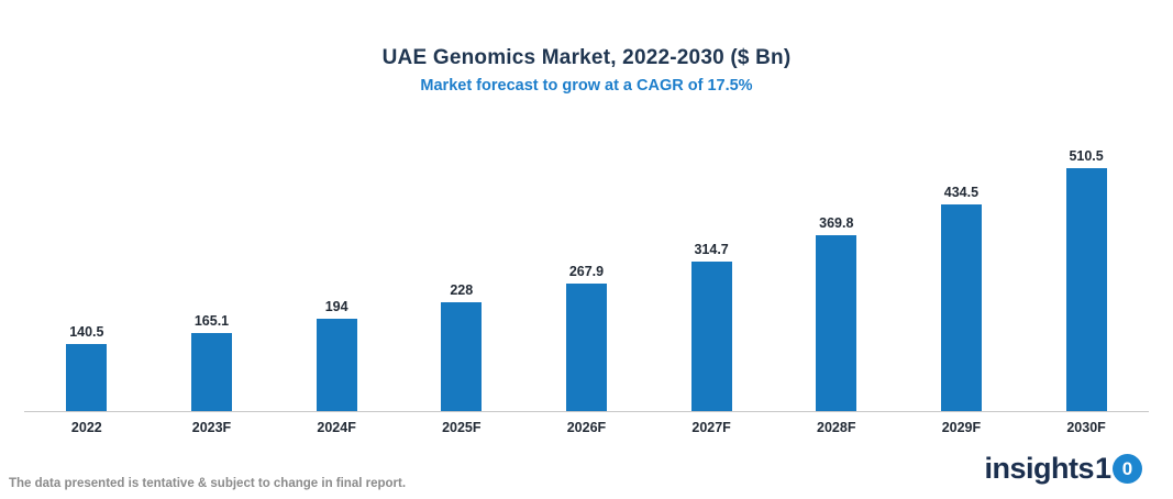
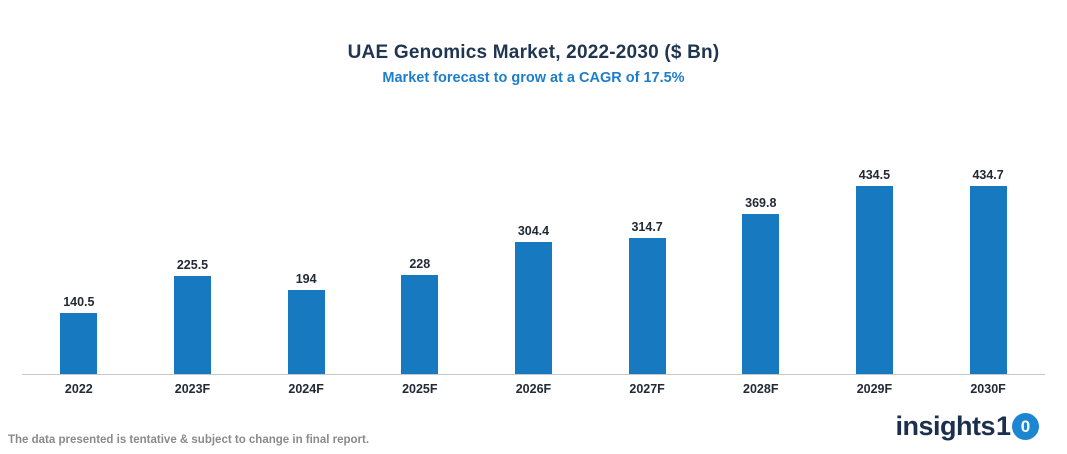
2023F: 165.1 -> 225.5
2026F: 267.9 -> 304.4
2030F: 510.5 -> 434.7
